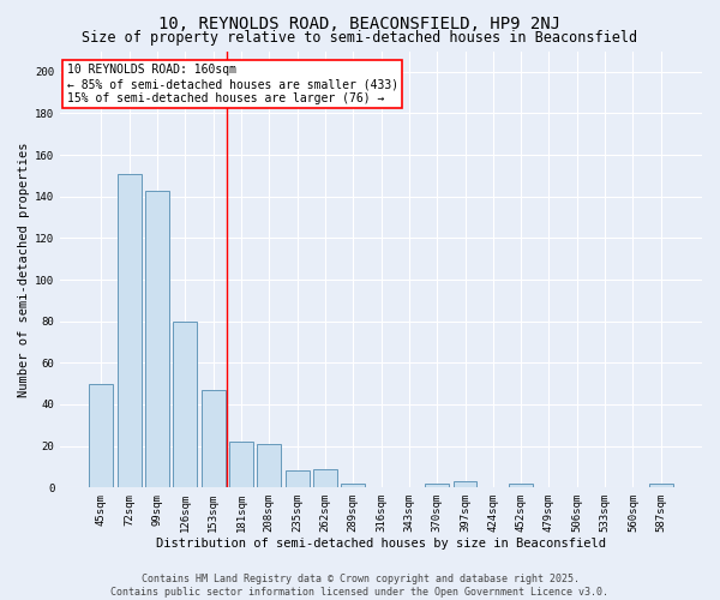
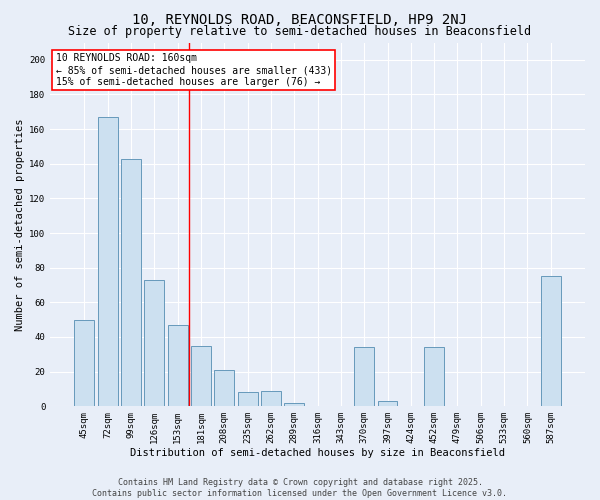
72sqm: 151 -> 167
126sqm: 80 -> 73
181sqm: 22 -> 35
370sqm: 2 -> 34
452sqm: 2 -> 34
587sqm: 2 -> 75
